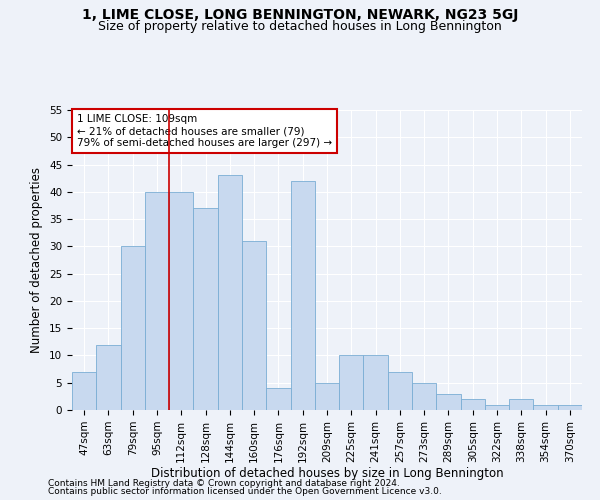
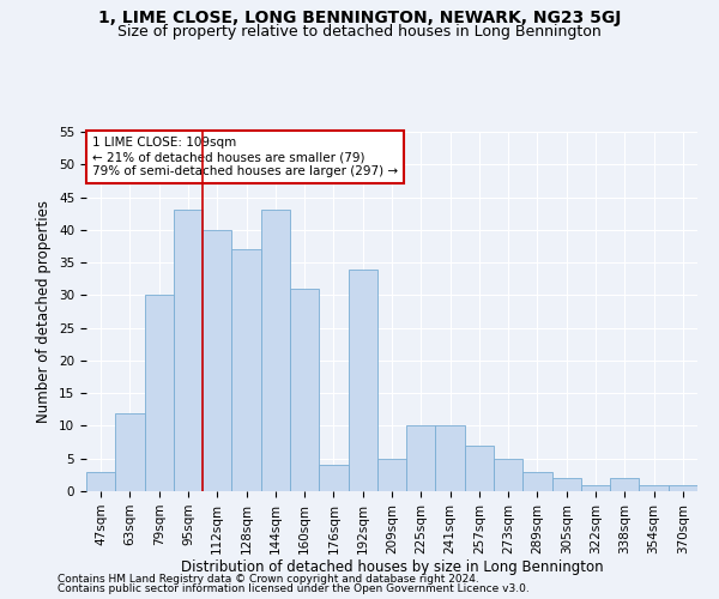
47sqm: 7 -> 3
95sqm: 40 -> 43
192sqm: 42 -> 34
